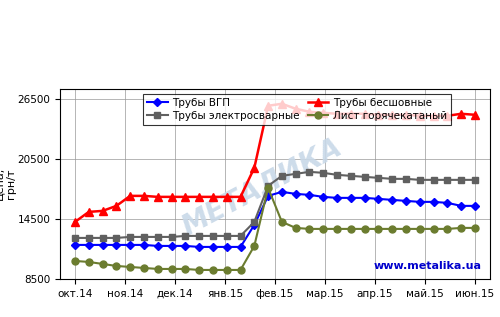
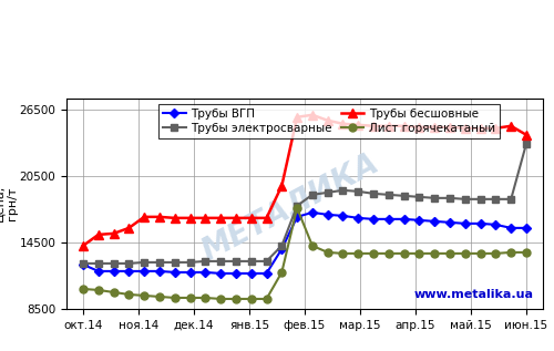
Трубы ВГП/окт.14: 11900 -> 12500
Трубы электросварные/июн.15: 18400 -> 23400
Трубы бесшовные/июн.15: 24900 -> 24200
